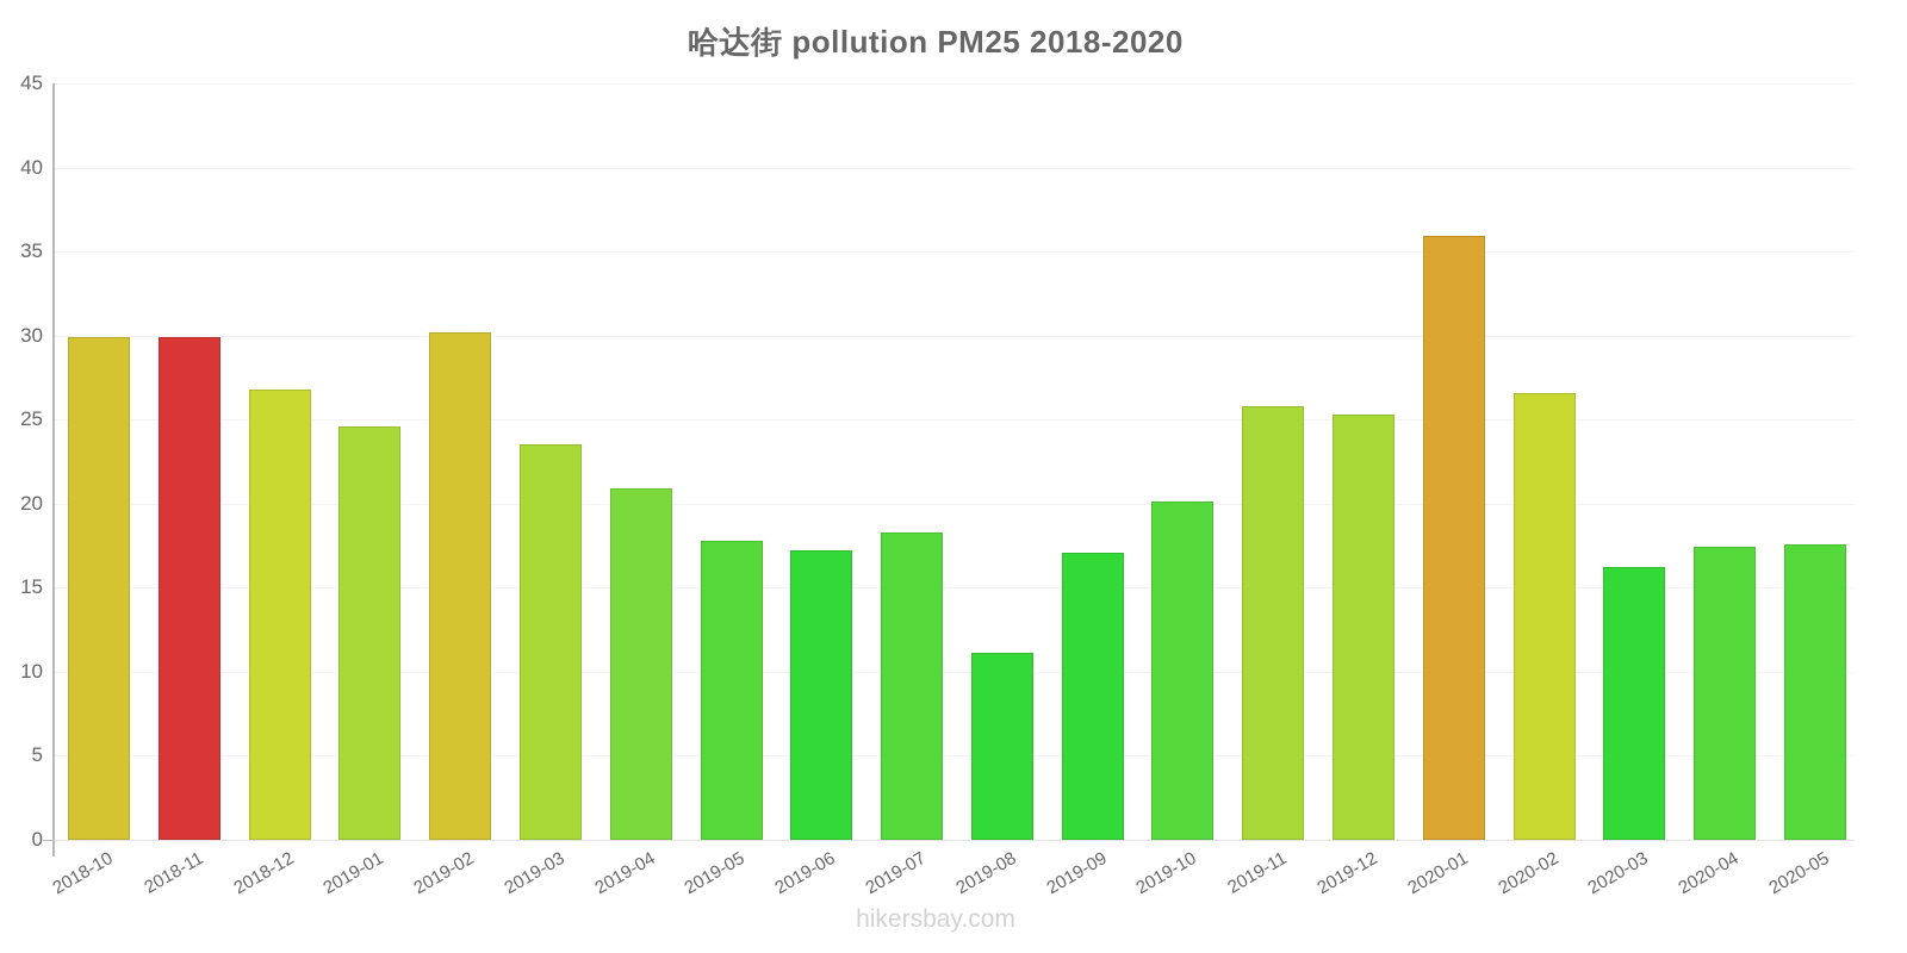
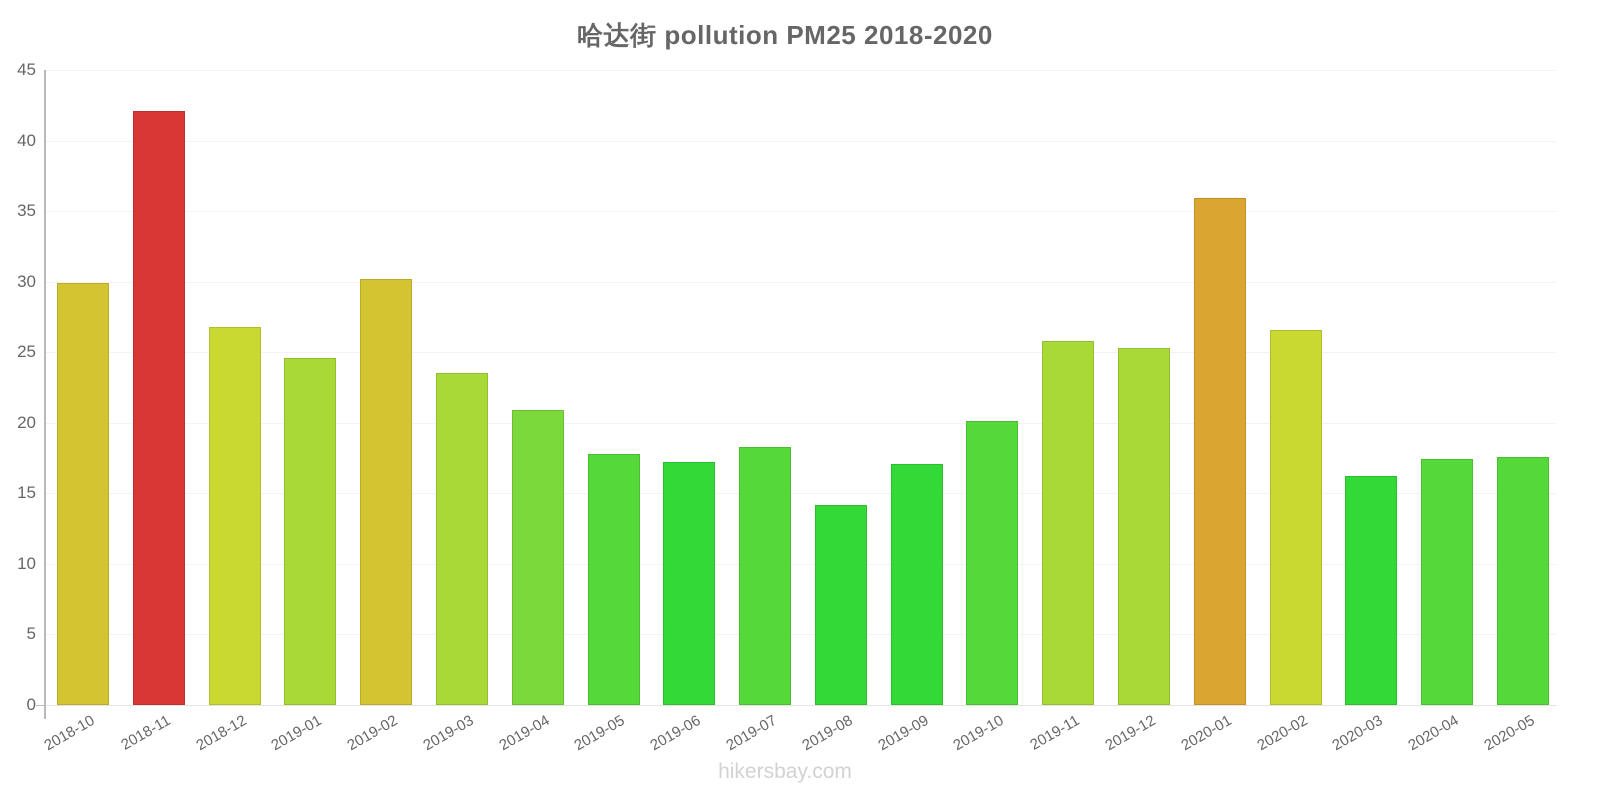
2018-11: 29.9 -> 42.1
2019-08: 11.1 -> 14.2
